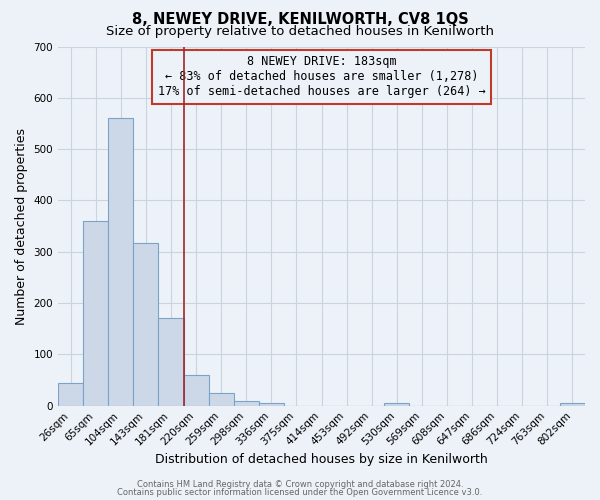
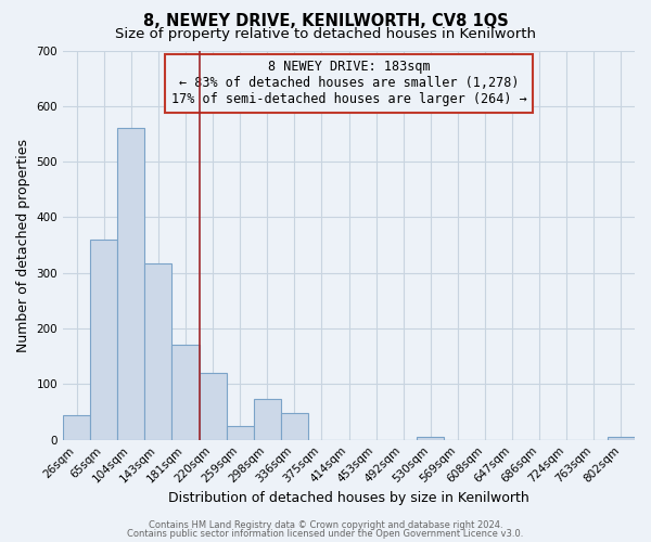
220sqm: 60 -> 120
298sqm: 10 -> 74
336sqm: 5 -> 48
